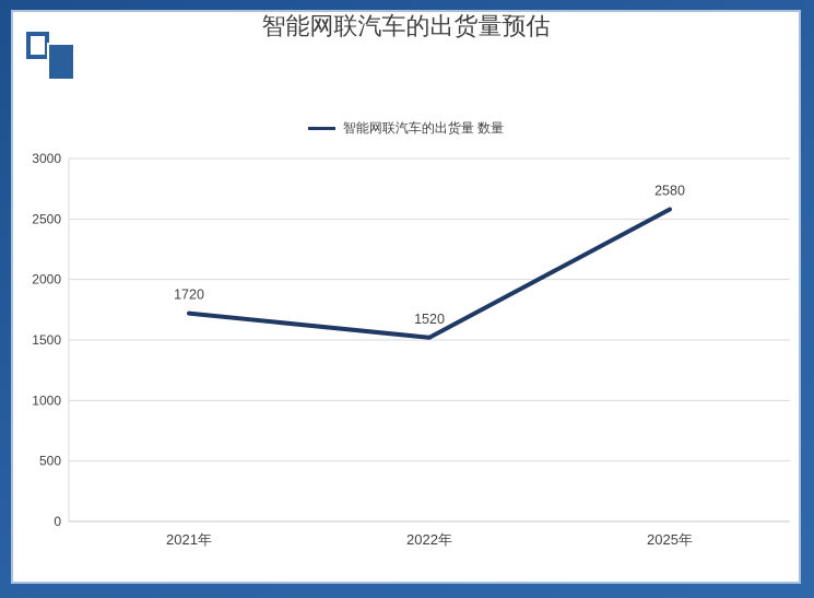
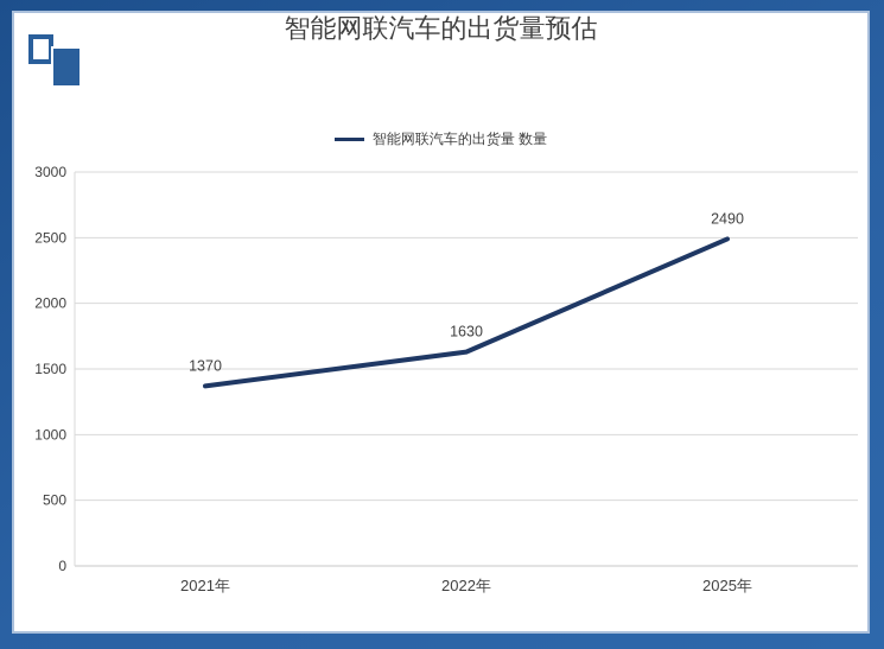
2021年: 1720 -> 1370
2022年: 1520 -> 1630
2025年: 2580 -> 2490
